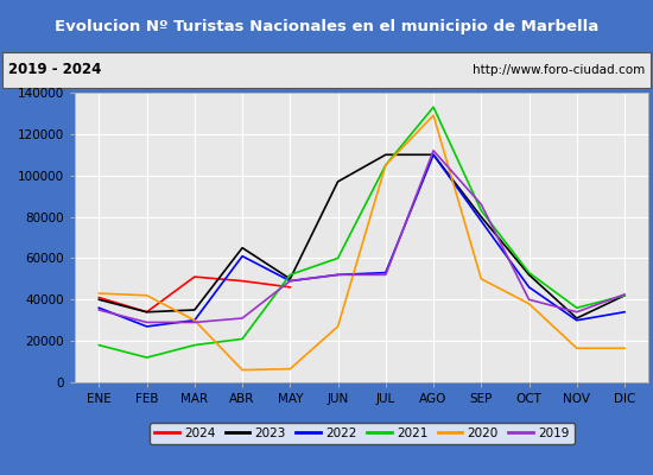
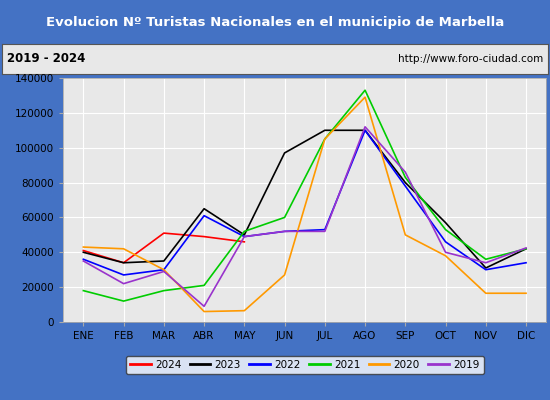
2019/FEB: 29000 -> 22000
2019/ABR: 31000 -> 9000
2023/OCT: 52000 -> 57000
